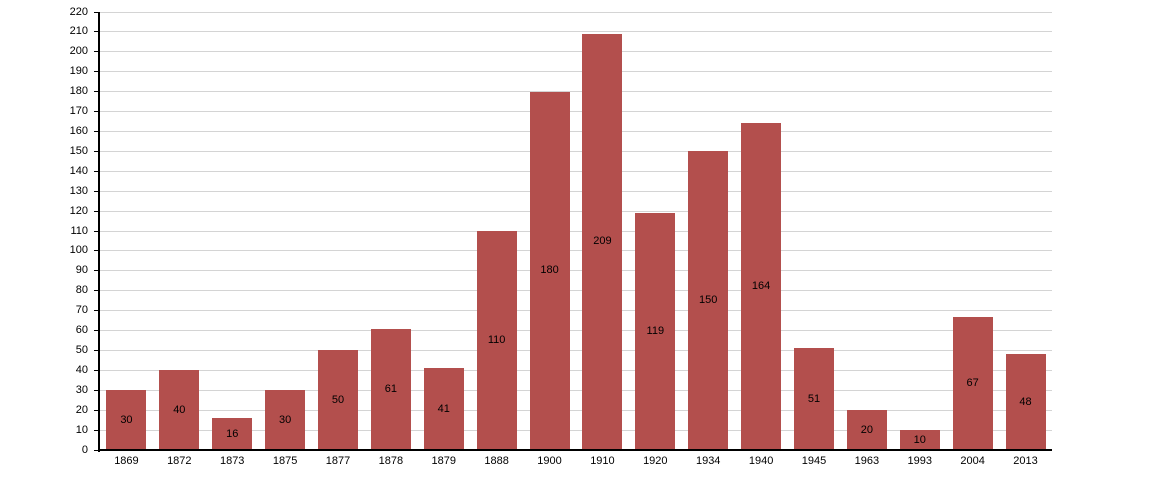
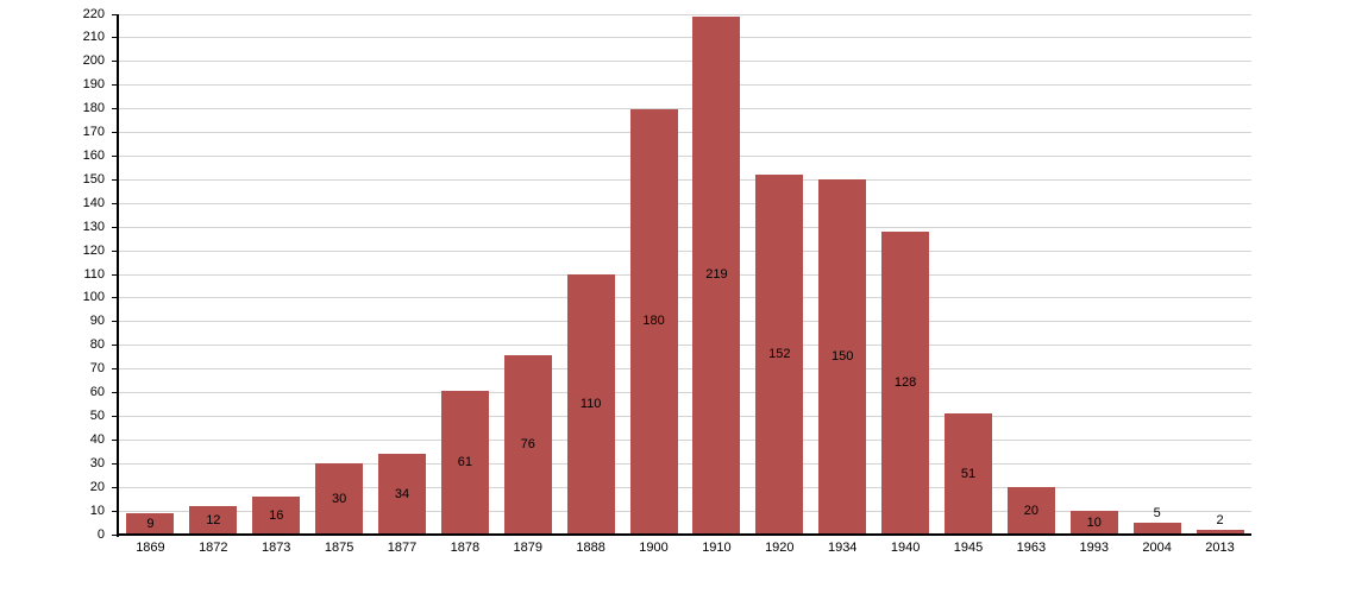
1869: 30 -> 9
1872: 40 -> 12
1877: 50 -> 34
1879: 41 -> 76
1910: 209 -> 219
1920: 119 -> 152
1940: 164 -> 128
2004: 67 -> 5
2013: 48 -> 2
